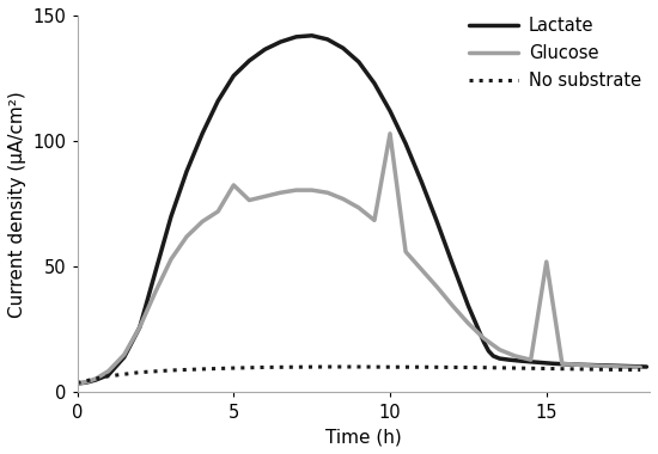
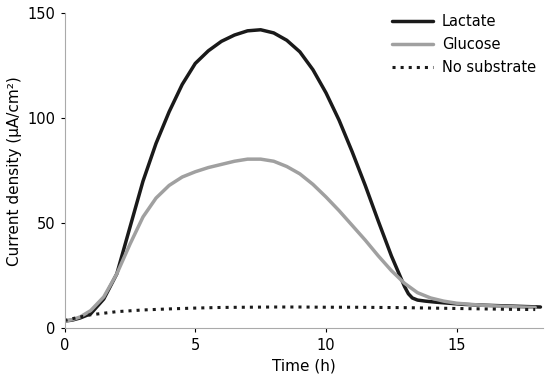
Glucose/5: 82.5 -> 74.5
Glucose/10: 103.0 -> 62.5
Glucose/15: 52.0 -> 12.0
